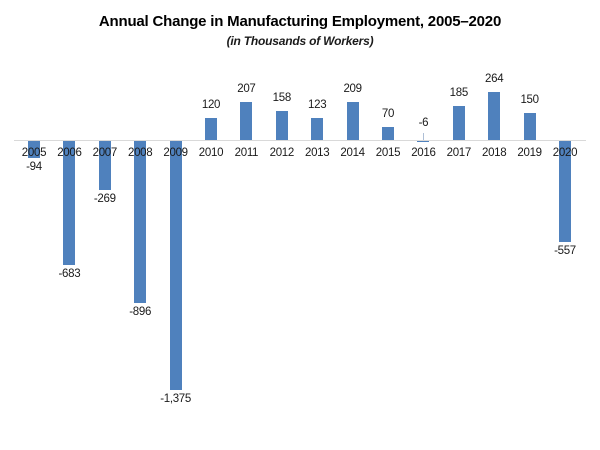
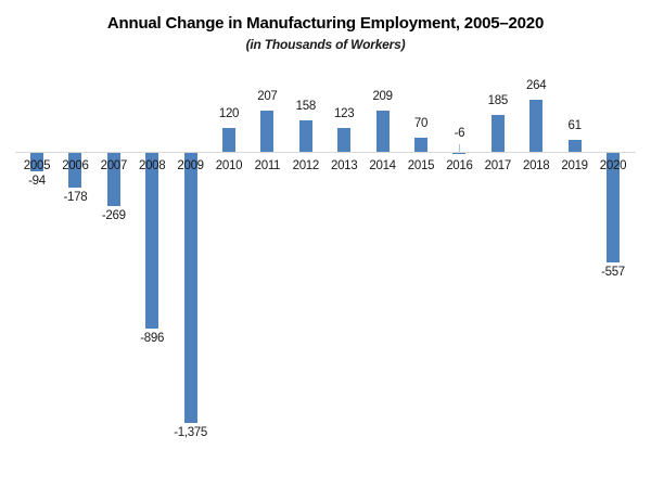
2006: -683 -> -178
2019: 150 -> 61
